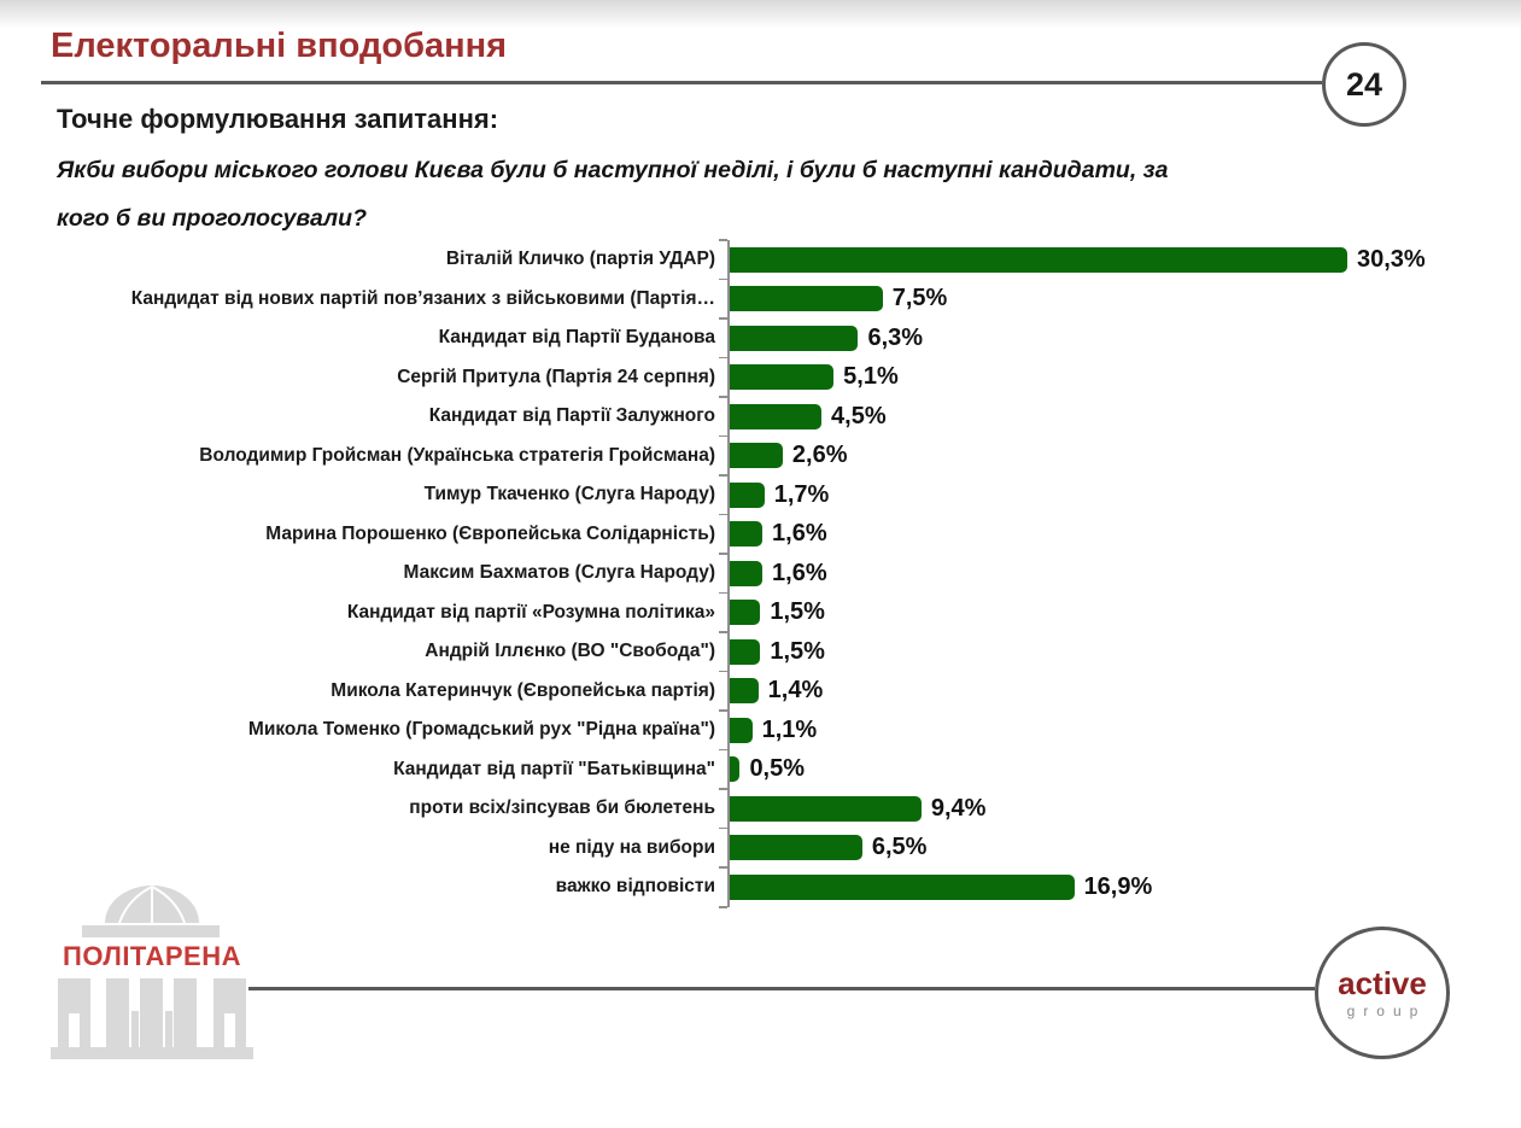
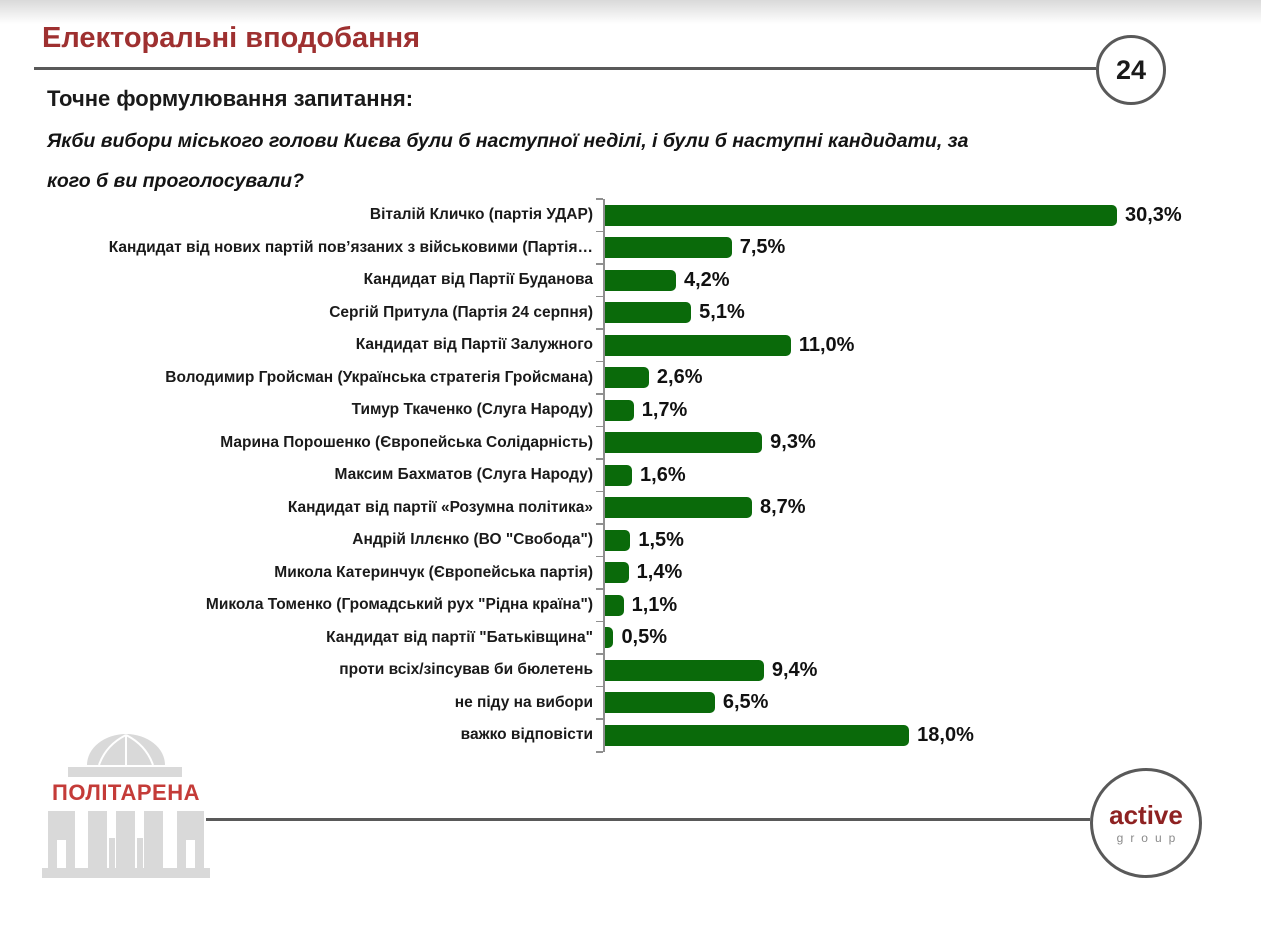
Кандидат від Партії Буданова: 6,3% -> 4,2%
Кандидат від Партії Залужного: 4,5% -> 11,0%
Марина Порошенко (Європейська Солідарність): 1,6% -> 9,3%
Кандидат від партії «Розумна політика»: 1,5% -> 8,7%
важко відповісти: 16,9% -> 18,0%
